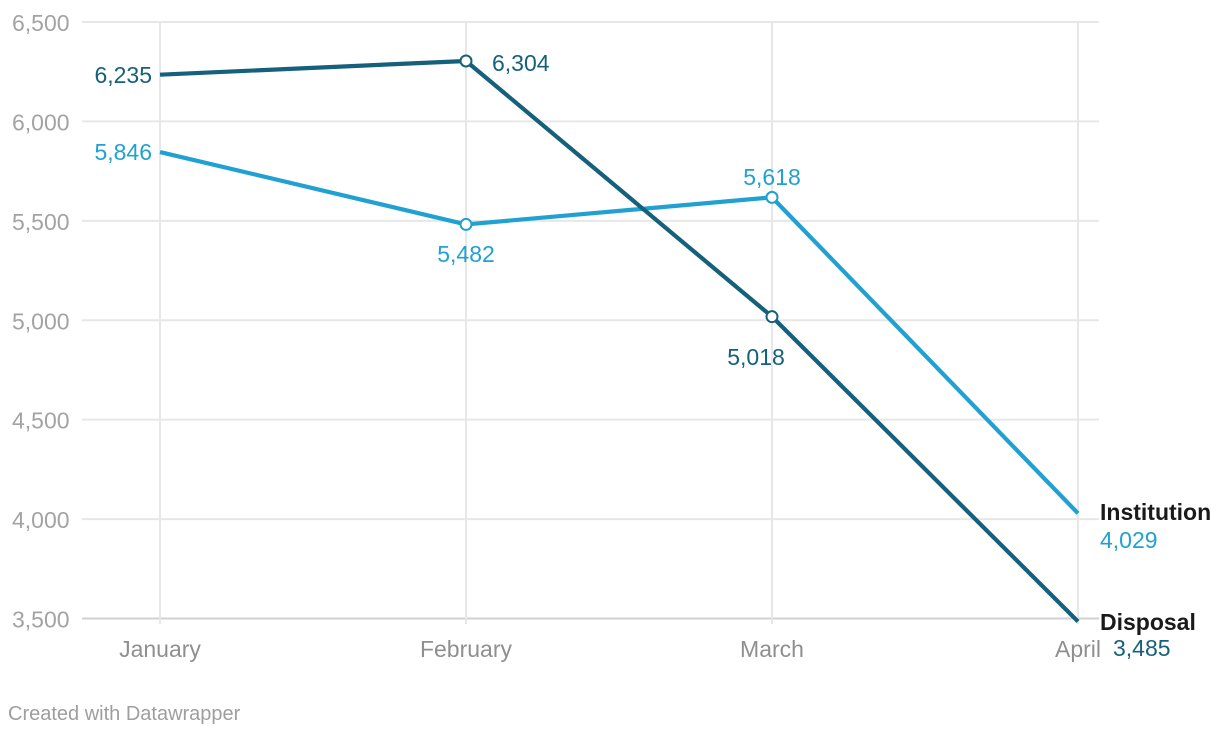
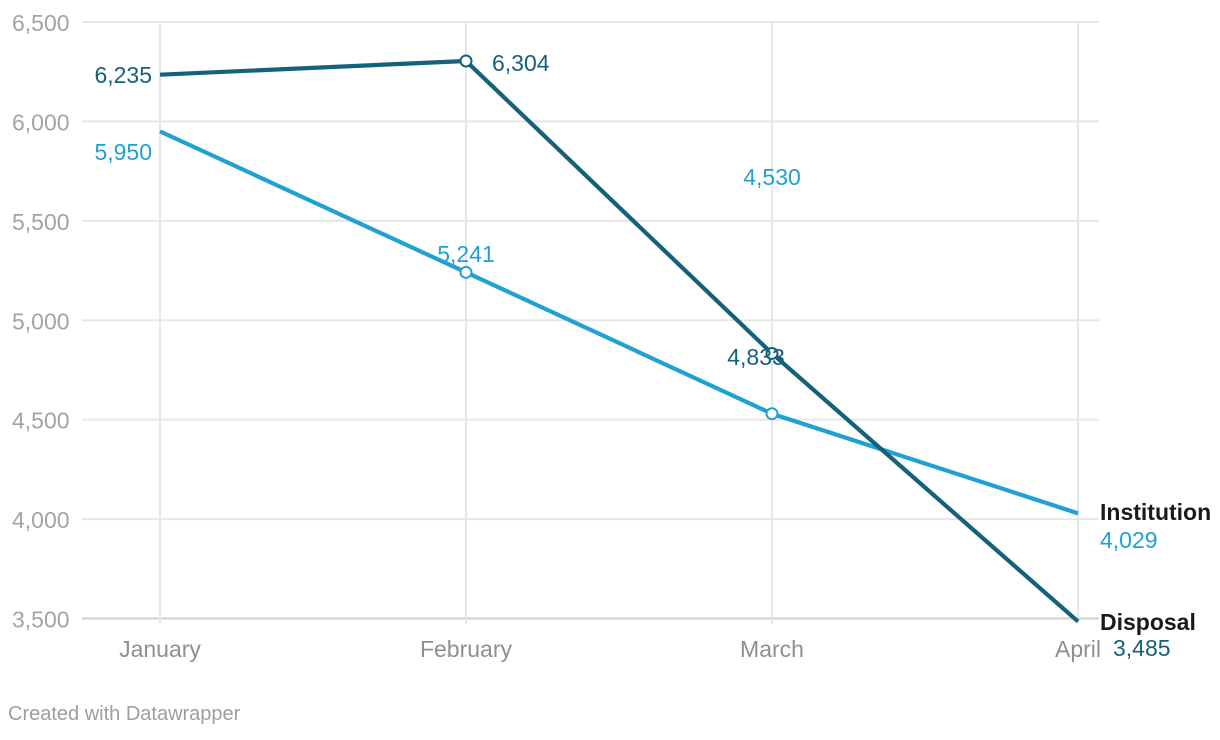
Institution/January: 5,846 -> 5,950
Institution/February: 5,482 -> 5,241
Institution/March: 5,618 -> 4,530
Disposal/March: 5,018 -> 4,833
